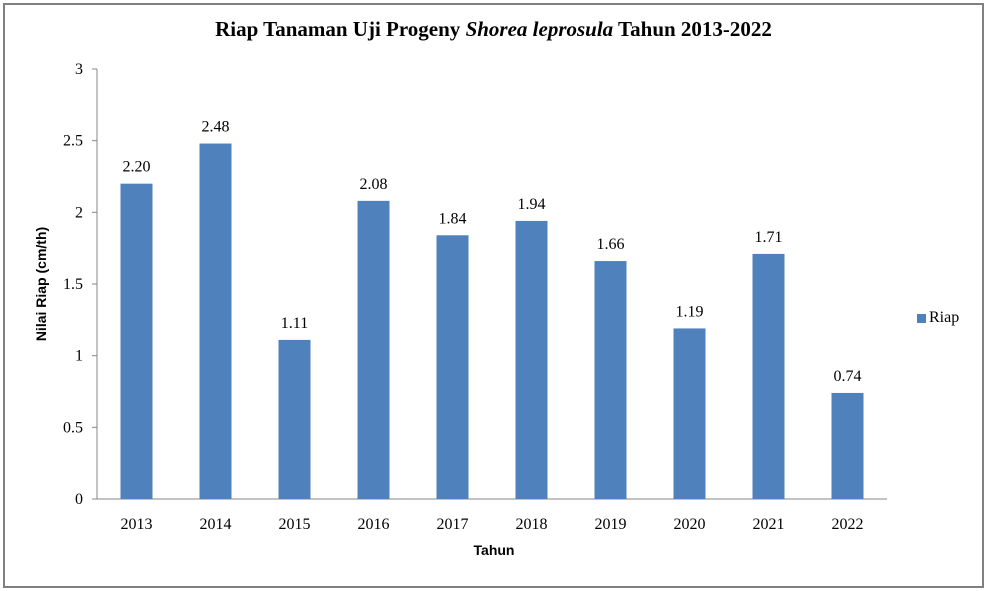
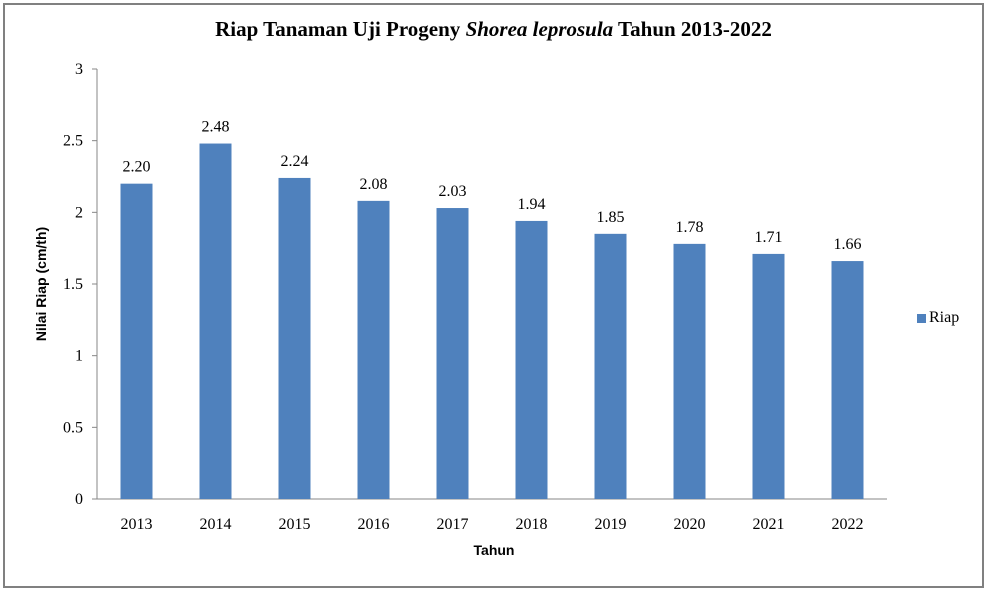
2015: 1.11 -> 2.24
2017: 1.84 -> 2.03
2019: 1.66 -> 1.85
2020: 1.19 -> 1.78
2022: 0.74 -> 1.66
